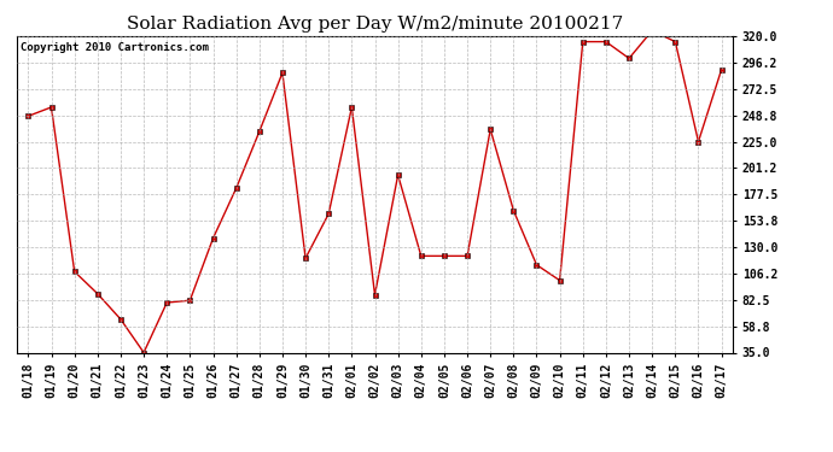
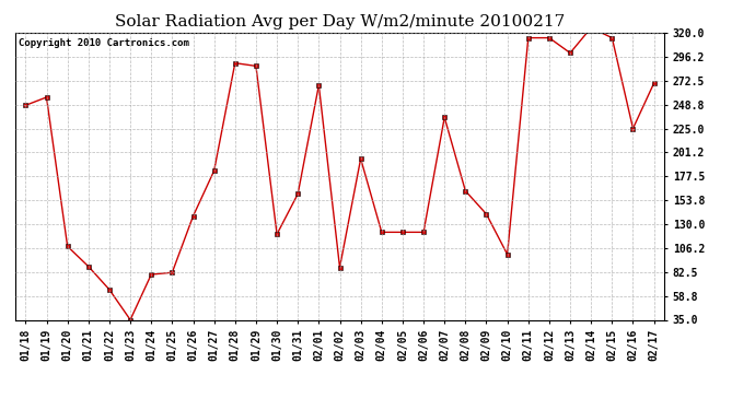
01/28: 234 -> 290
02/01: 256 -> 268
02/09: 114 -> 140
02/17: 290 -> 270
